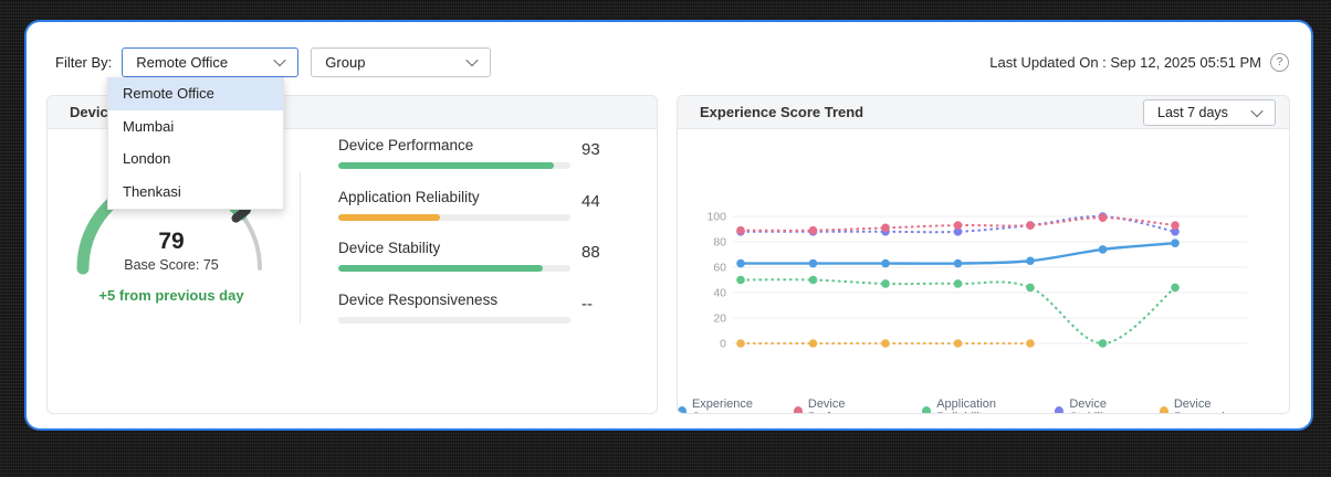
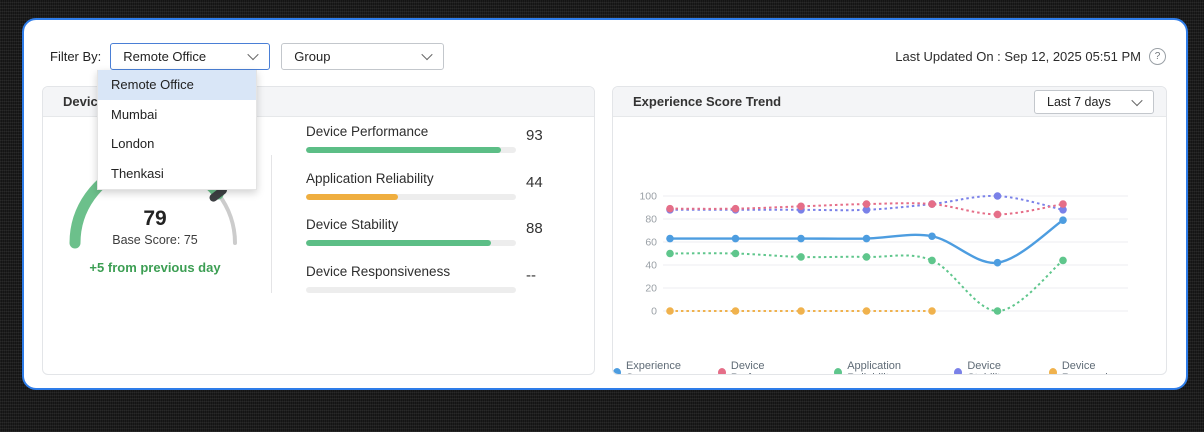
Experience Score/11 Sep '25: 74 -> 42
Device Performance/11 Sep '25: 99 -> 84
